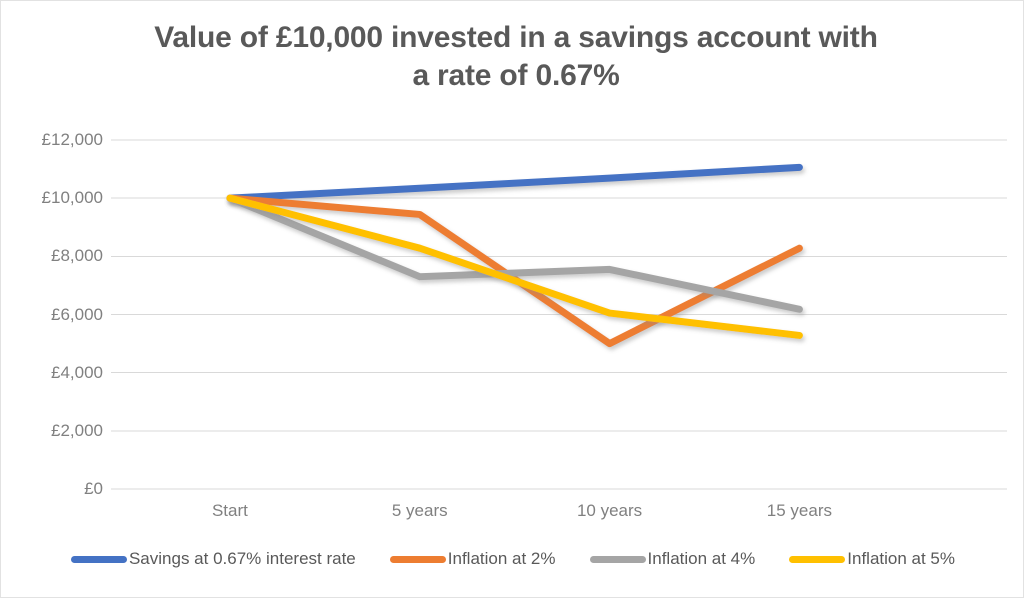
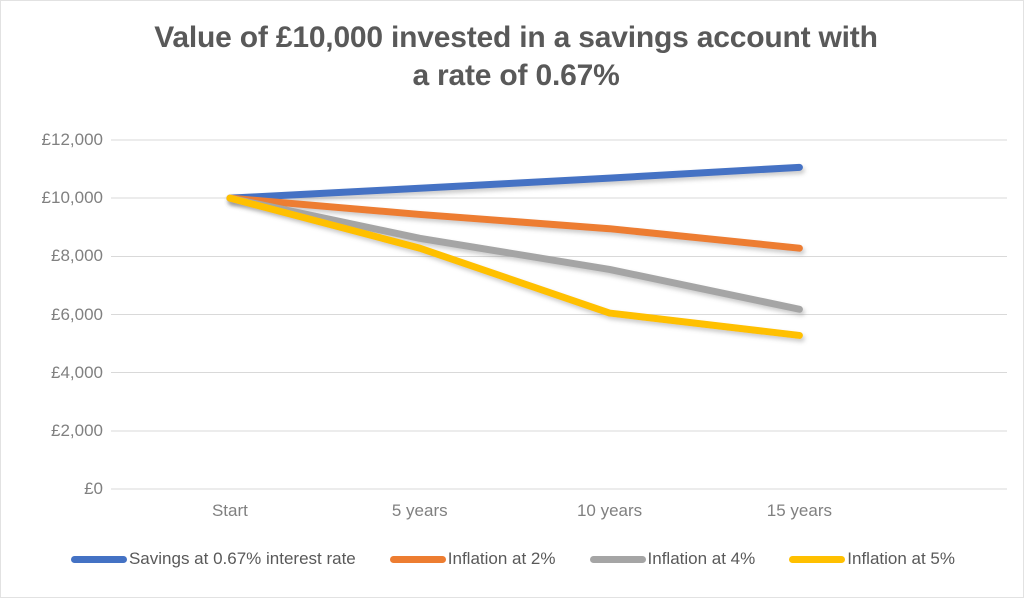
Inflation at 4%/5 years: £7300 -> £8600
Inflation at 2%/10 years: £5000 -> £9000
